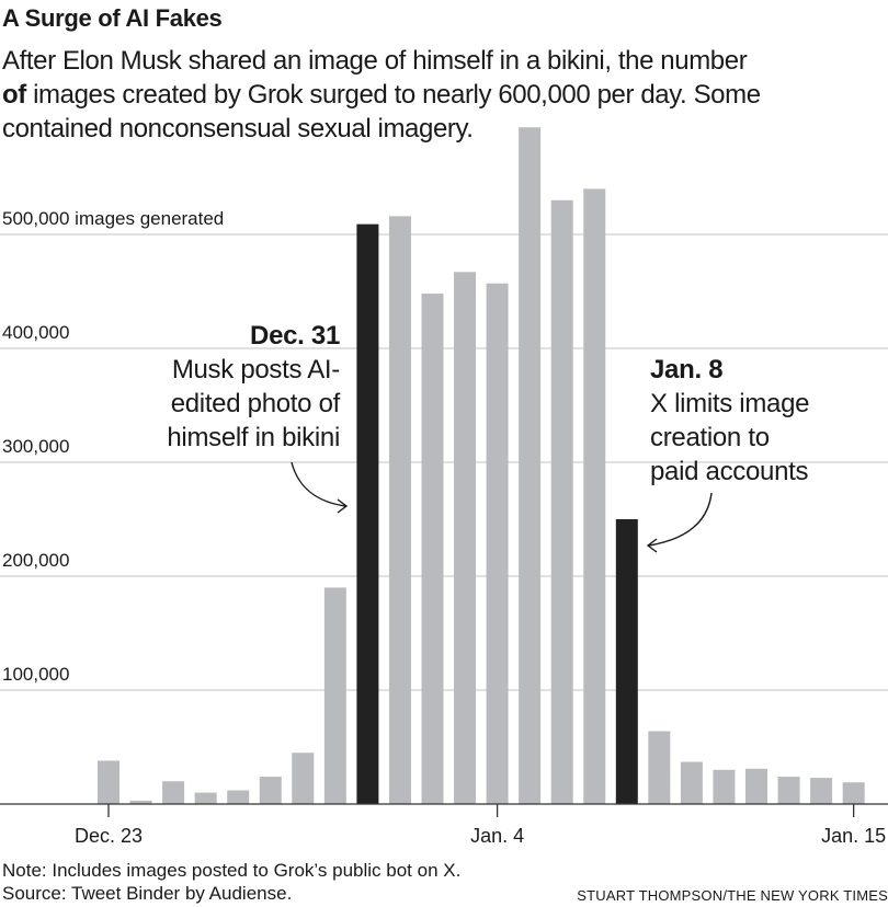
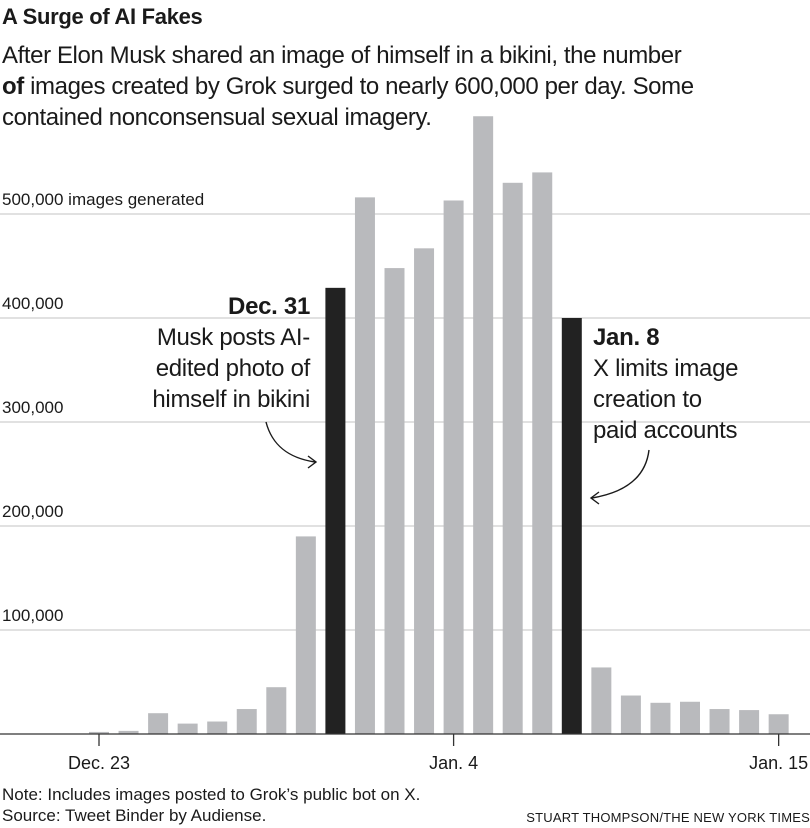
Dec. 23: 38000 -> 2000
Dec. 31: 509000 -> 429000
Jan. 4: 457000 -> 513000
Jan. 8: 250000 -> 400000
